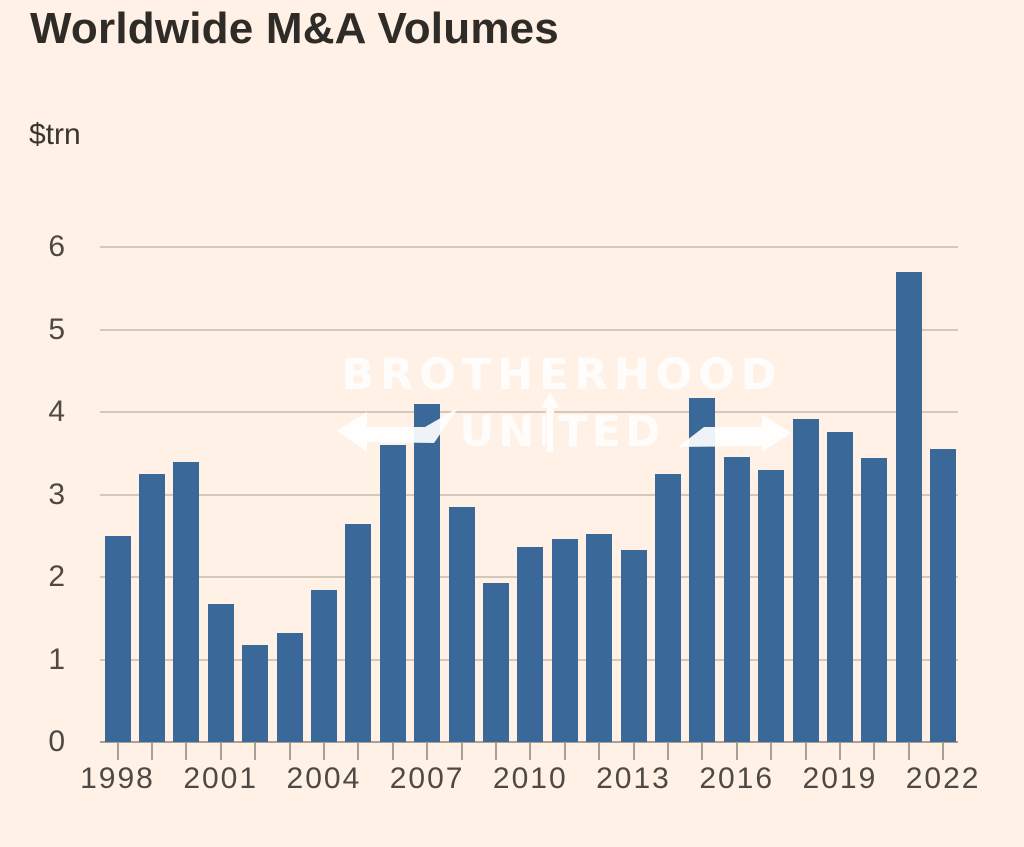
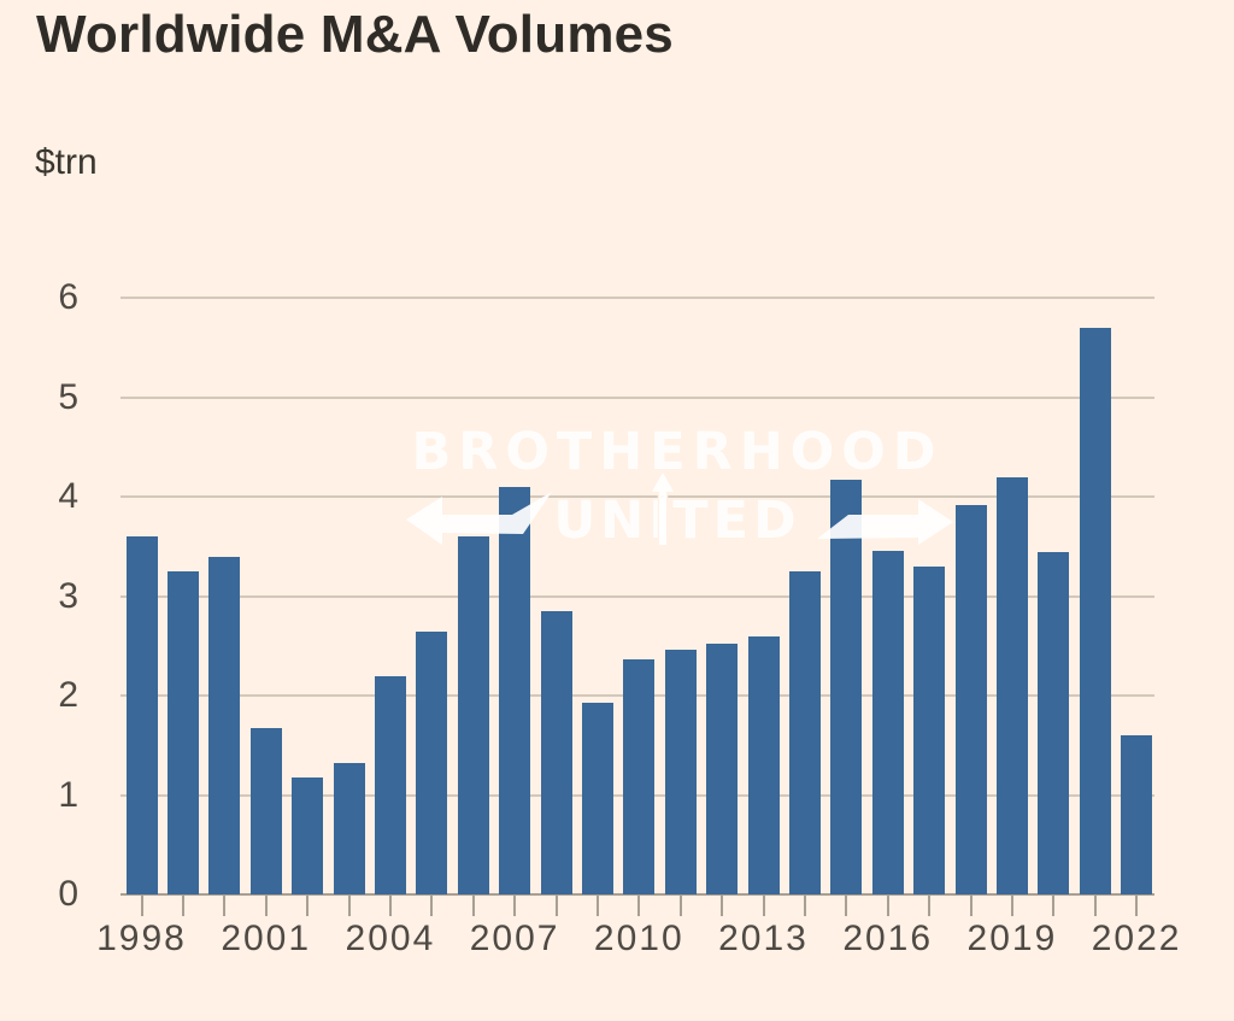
1998: 2.5 -> 3.6
2004: 1.9 -> 2.2
2013: 2.3 -> 2.6
2019: 3.8 -> 4.2
2022: 3.5 -> 1.6
